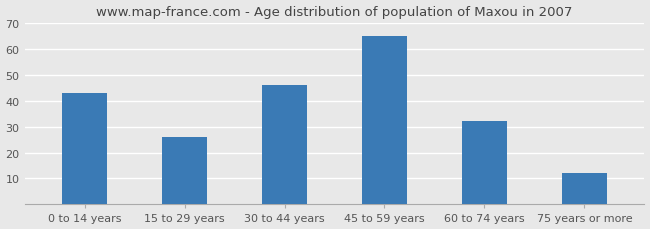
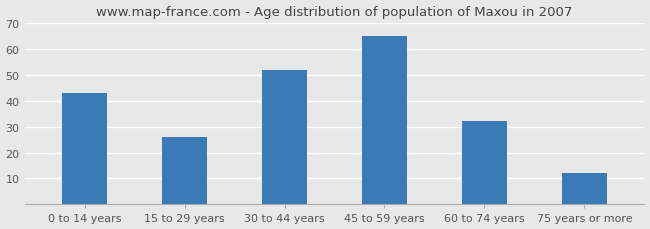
30 to 44 years: 46 -> 52
